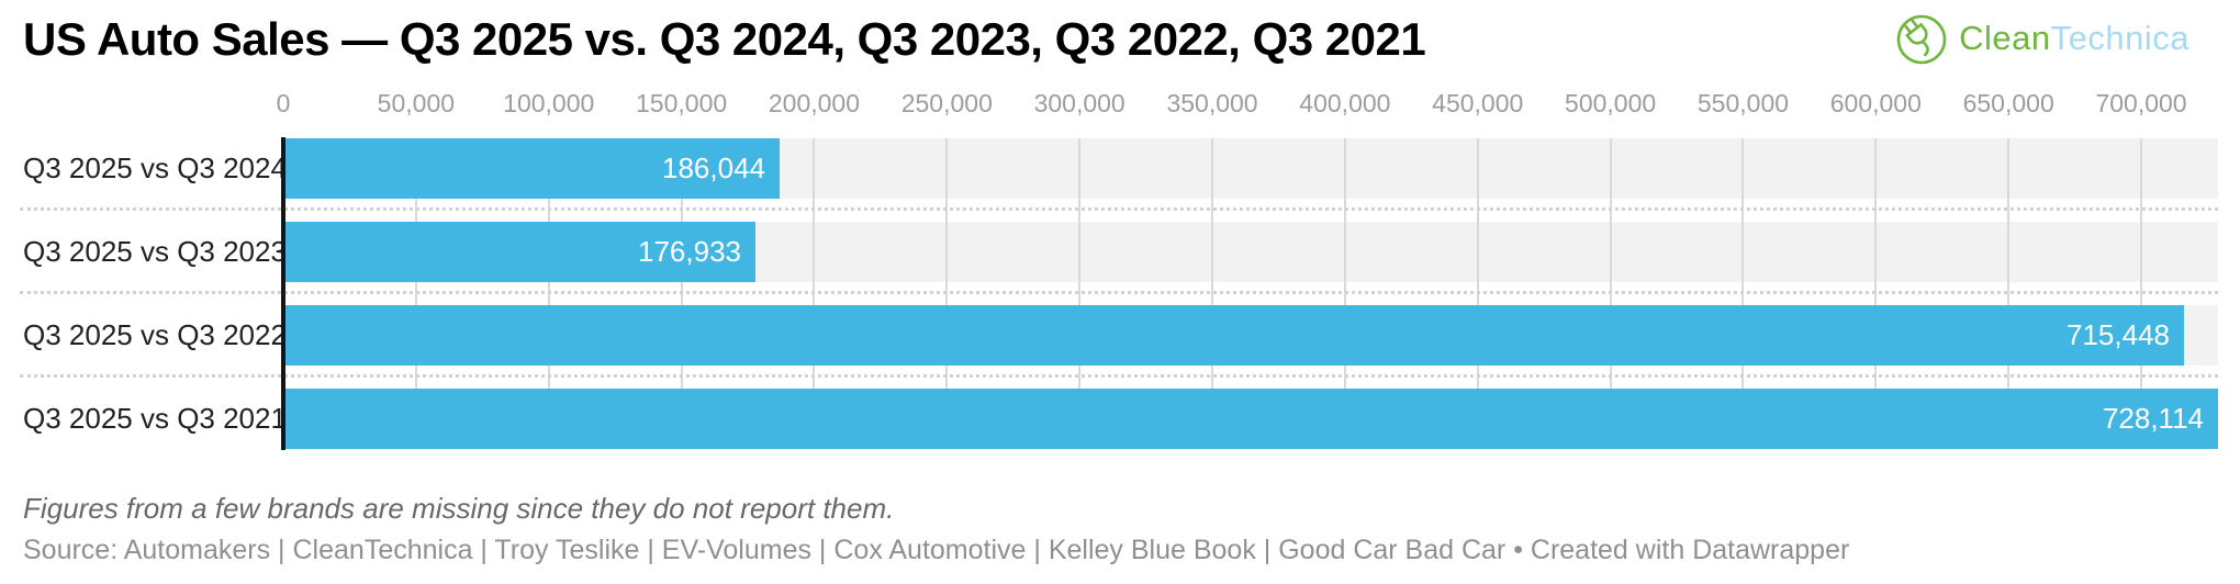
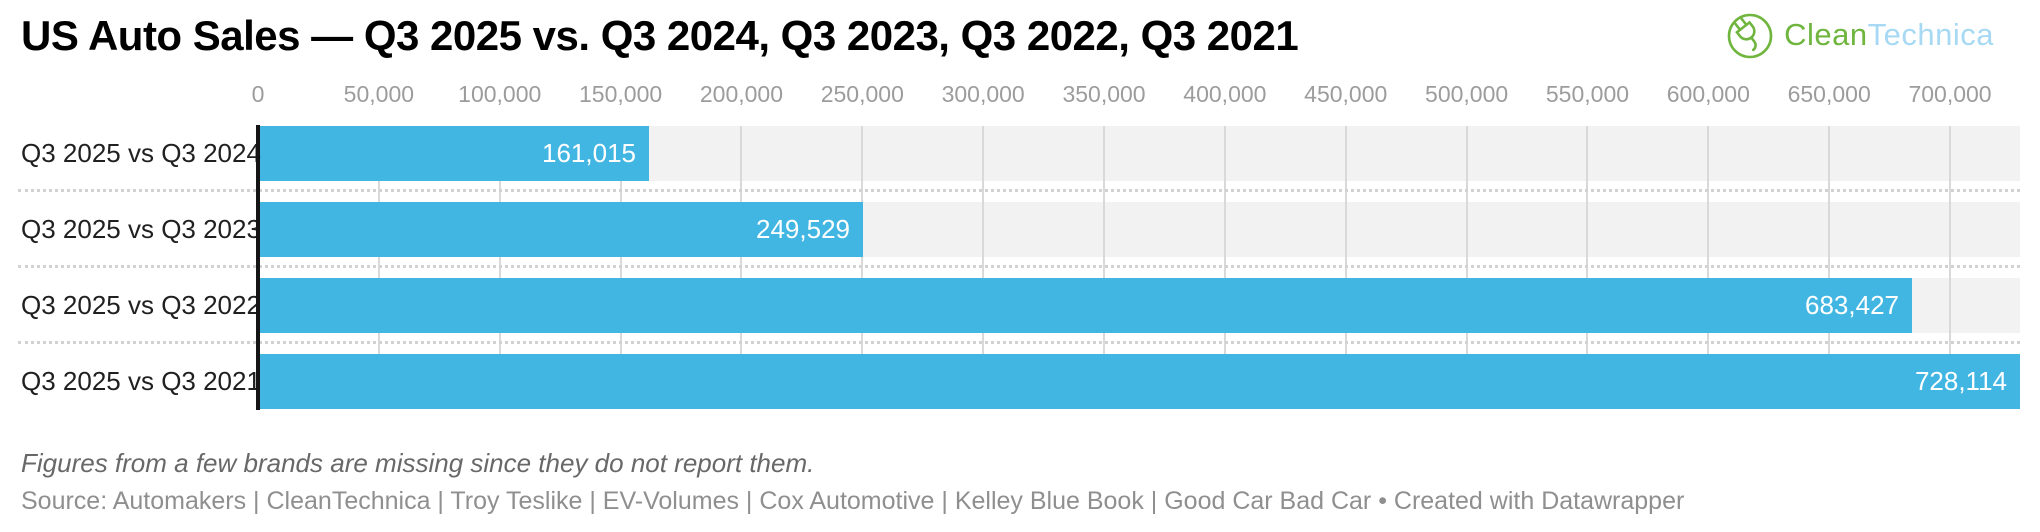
Q3 2025 vs Q3 2024: 186,044 -> 161,015
Q3 2025 vs Q3 2023: 176,933 -> 249,529
Q3 2025 vs Q3 2022: 715,448 -> 683,427
